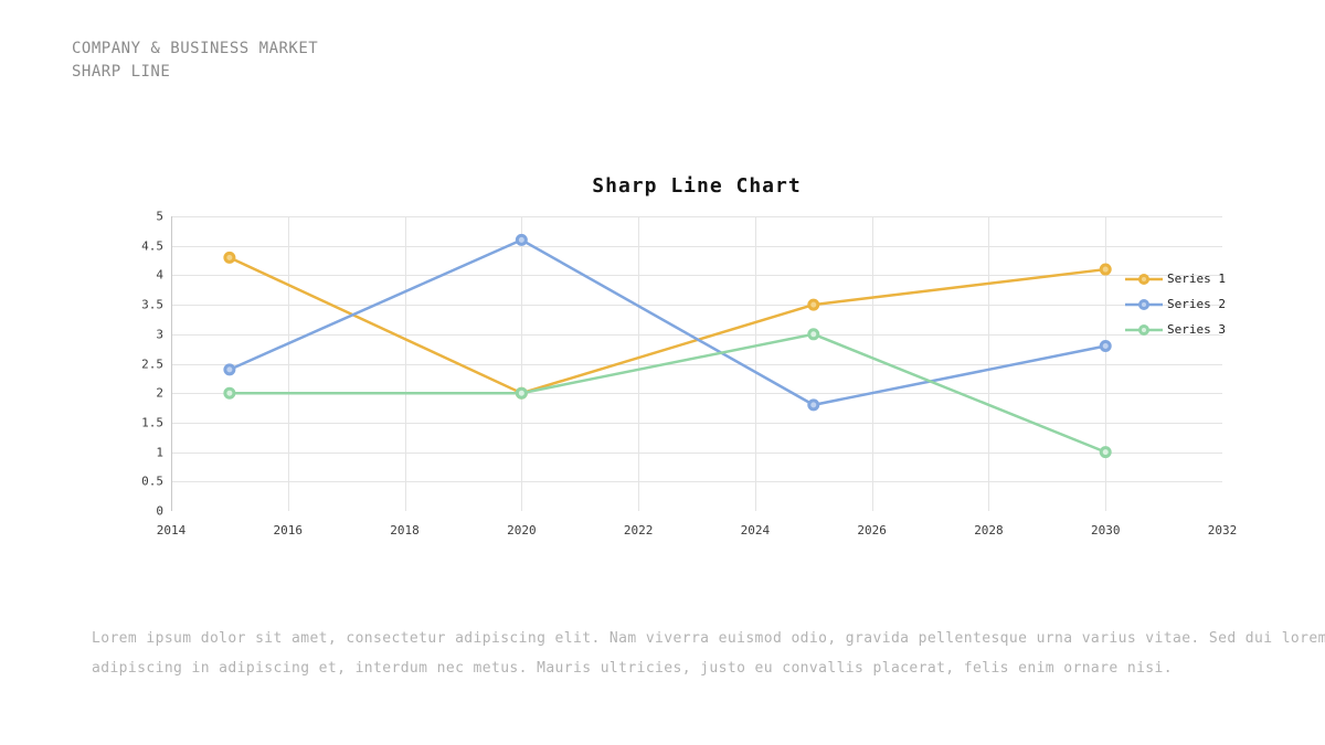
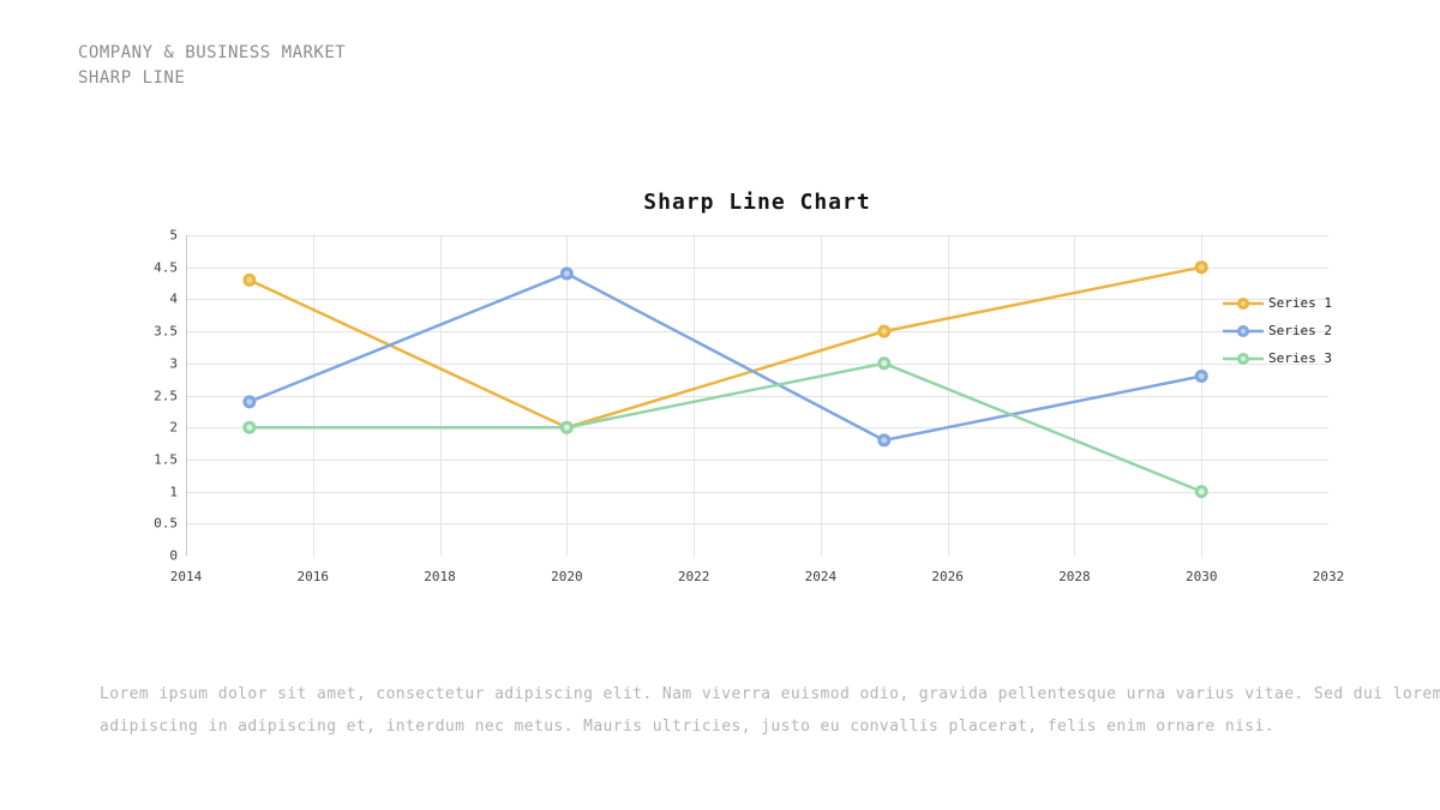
Series 2/2020: 4.6 -> 4.4
Series 1/2030: 4.1 -> 4.5
